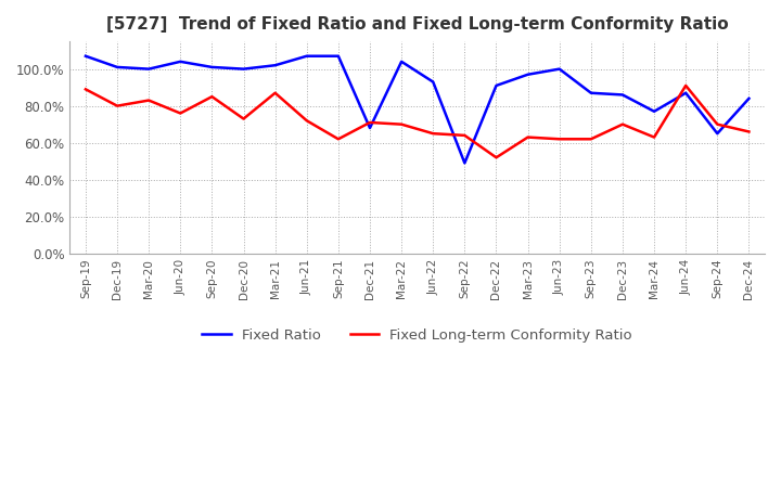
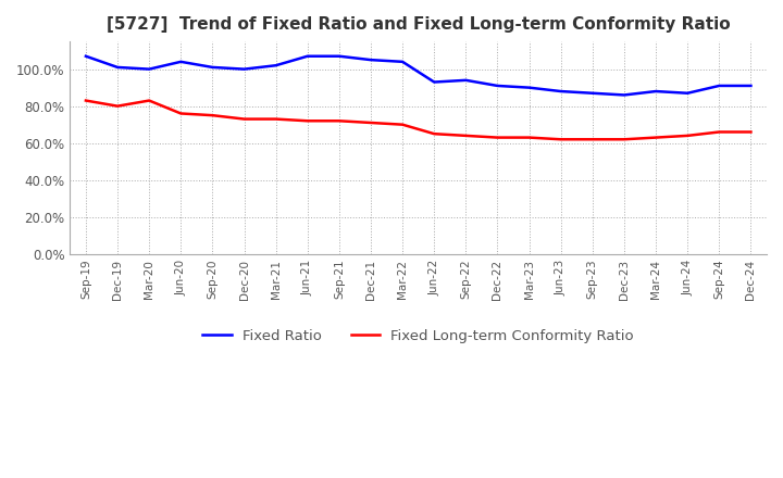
Fixed Long-term Conformity Ratio/Sep-19: 89% -> 83%
Fixed Long-term Conformity Ratio/Sep-20: 85% -> 75%
Fixed Long-term Conformity Ratio/Mar-21: 87% -> 73%
Fixed Long-term Conformity Ratio/Sep-21: 62% -> 72%
Fixed Ratio/Dec-21: 68% -> 105%
Fixed Ratio/Sep-22: 49% -> 94%
Fixed Long-term Conformity Ratio/Dec-22: 52% -> 63%
Fixed Ratio/Mar-23: 97% -> 90%
Fixed Ratio/Jun-23: 100% -> 88%
Fixed Long-term Conformity Ratio/Dec-23: 70% -> 62%
Fixed Ratio/Mar-24: 77% -> 88%
Fixed Long-term Conformity Ratio/Jun-24: 91% -> 64%
Fixed Ratio/Sep-24: 65% -> 91%
Fixed Long-term Conformity Ratio/Sep-24: 70% -> 66%
Fixed Ratio/Dec-24: 84% -> 91%
